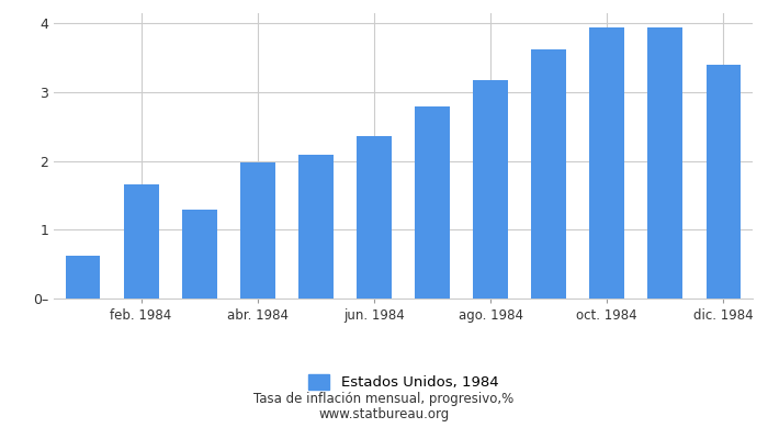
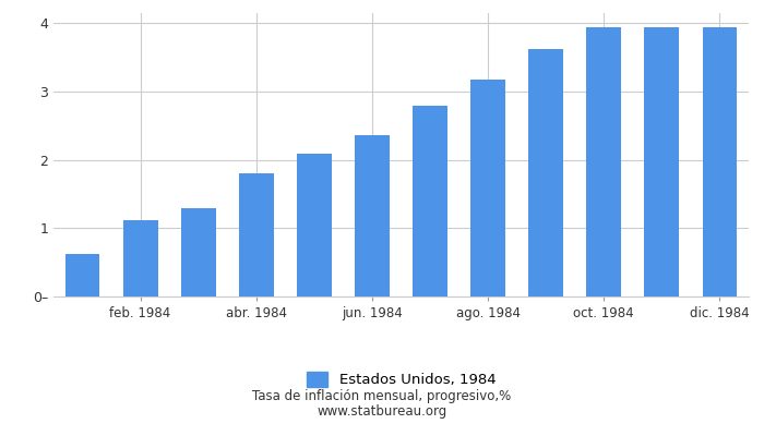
feb. 1984: 1.66 -> 1.12
abr. 1984: 1.98 -> 1.80
dic. 1984: 3.40 -> 3.94
